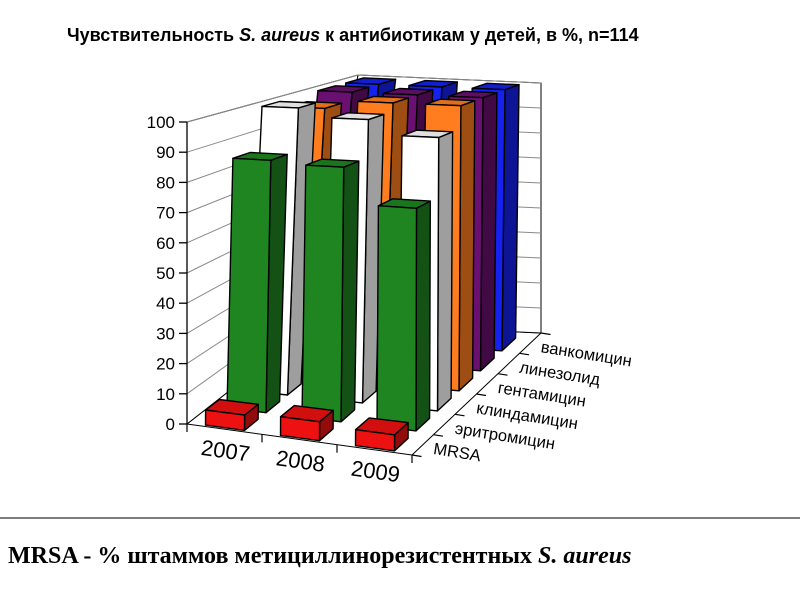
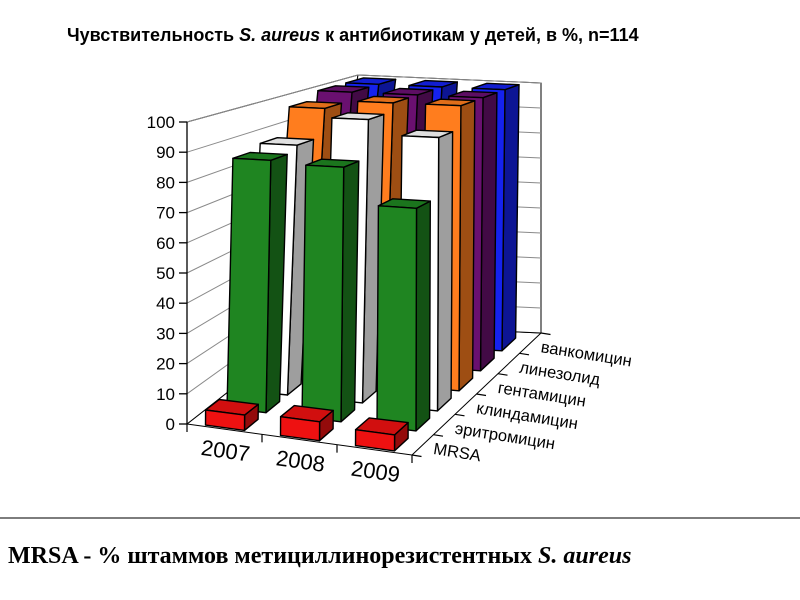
клиндамицин/2007: 100 -> 87
